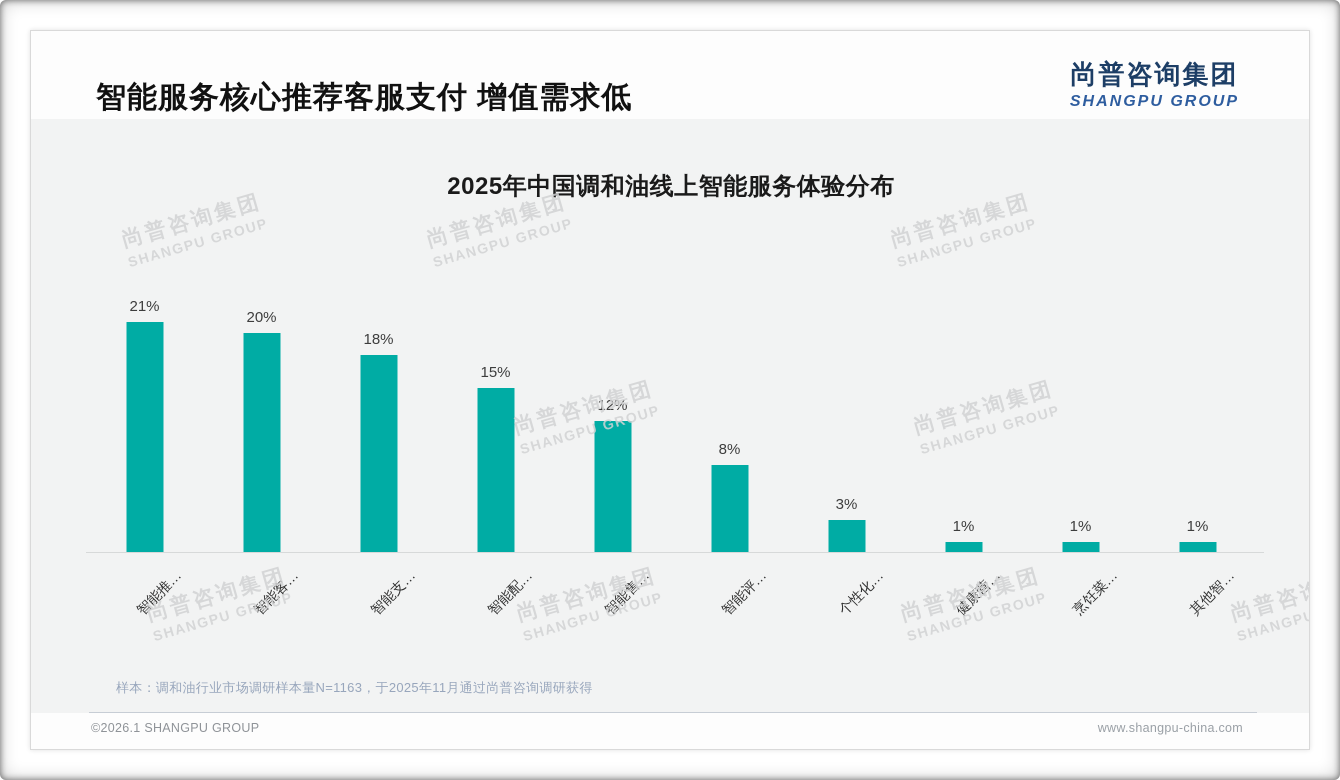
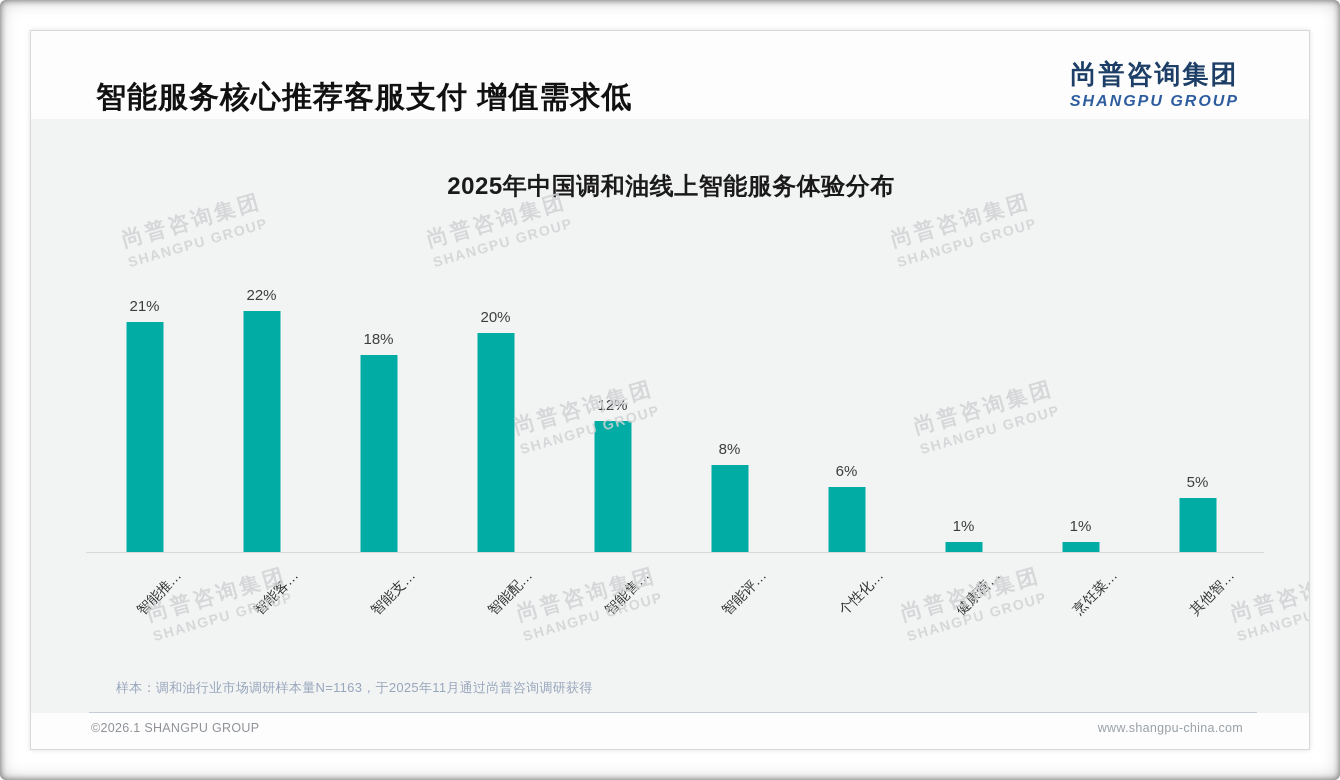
智能客…: 20% -> 22%
智能配…: 15% -> 20%
个性化…: 3% -> 6%
其他智…: 1% -> 5%
